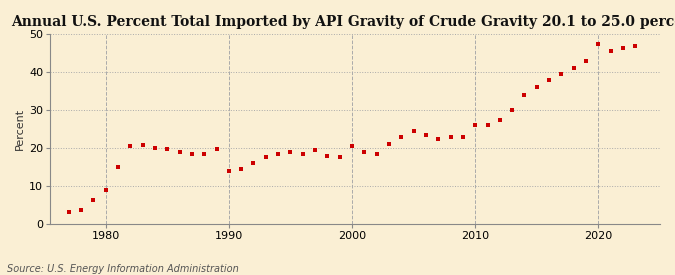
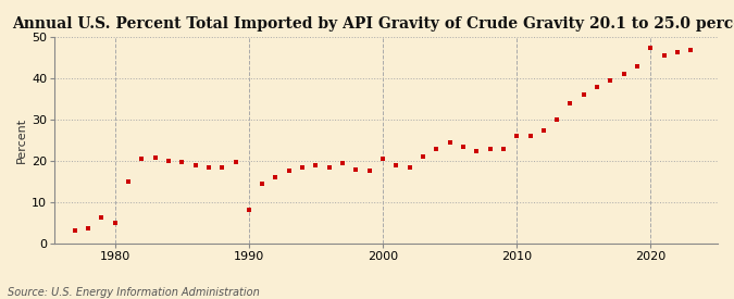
1980: 9.0 -> 5.0
1990: 14.0 -> 8.0
